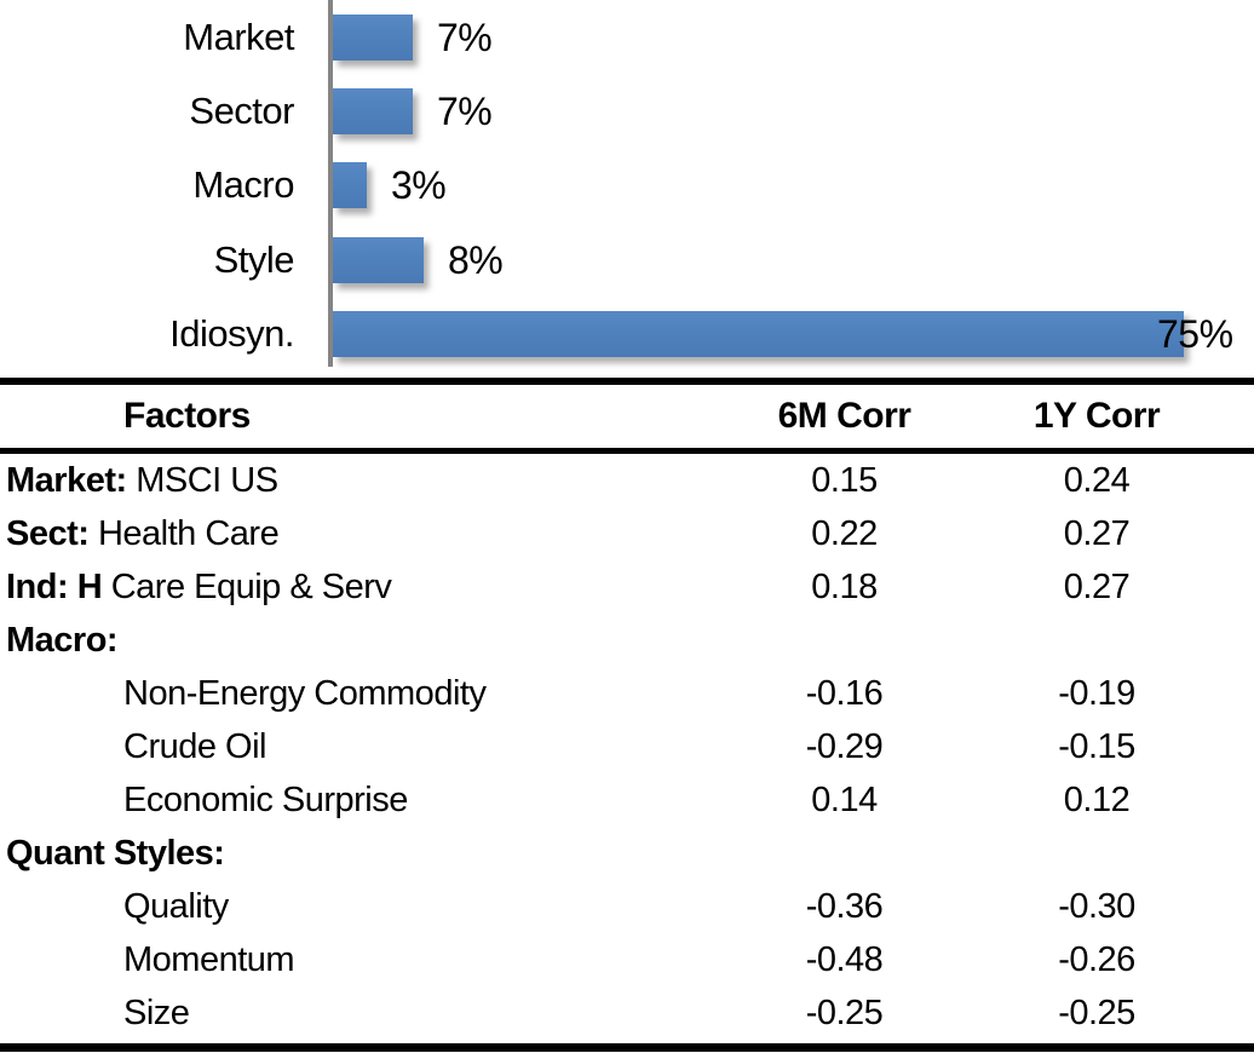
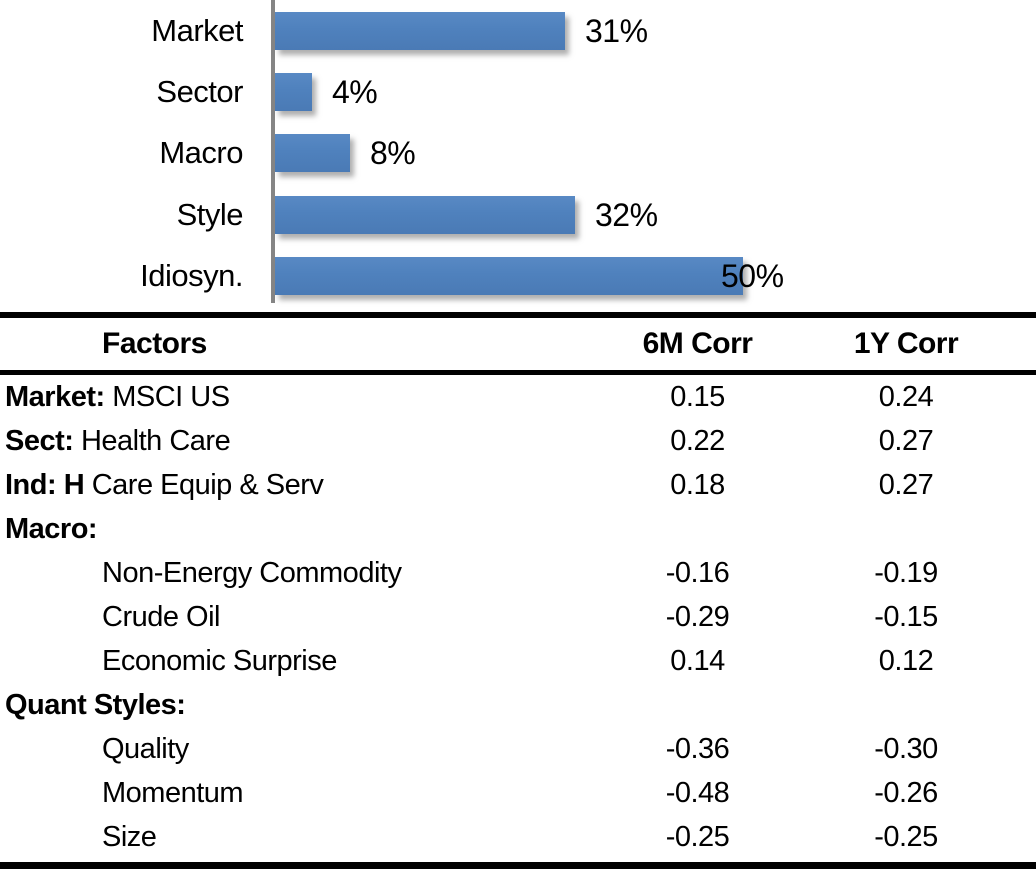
Market: 7% -> 31%
Sector: 7% -> 4%
Macro: 3% -> 8%
Style: 8% -> 32%
Idiosyn.: 75% -> 50%
